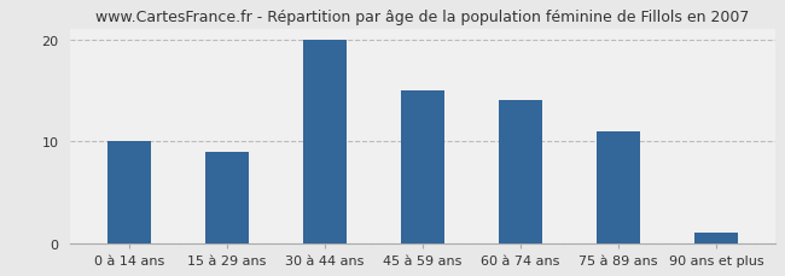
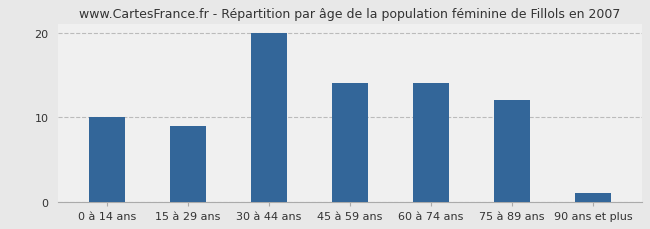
45 à 59 ans: 15 -> 14
75 à 89 ans: 11 -> 12
